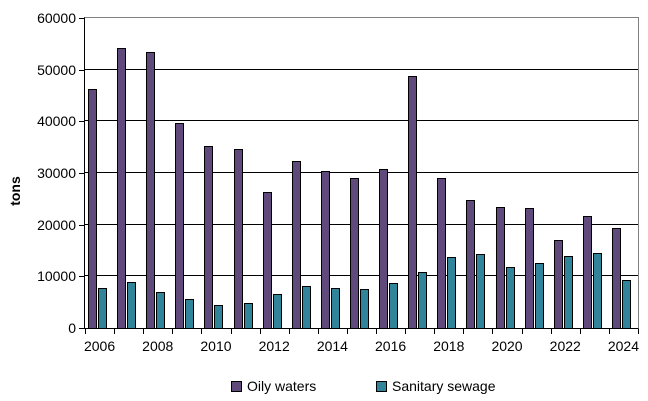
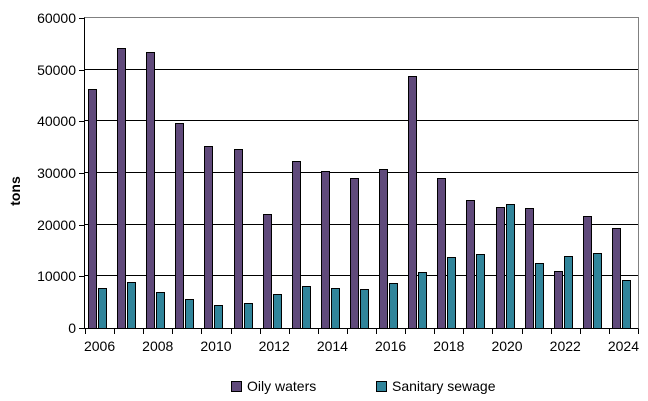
Oily waters/2012: 26000 -> 22000
Sanitary sewage/2020: 12000 -> 24000
Oily waters/2022: 17000 -> 11000
